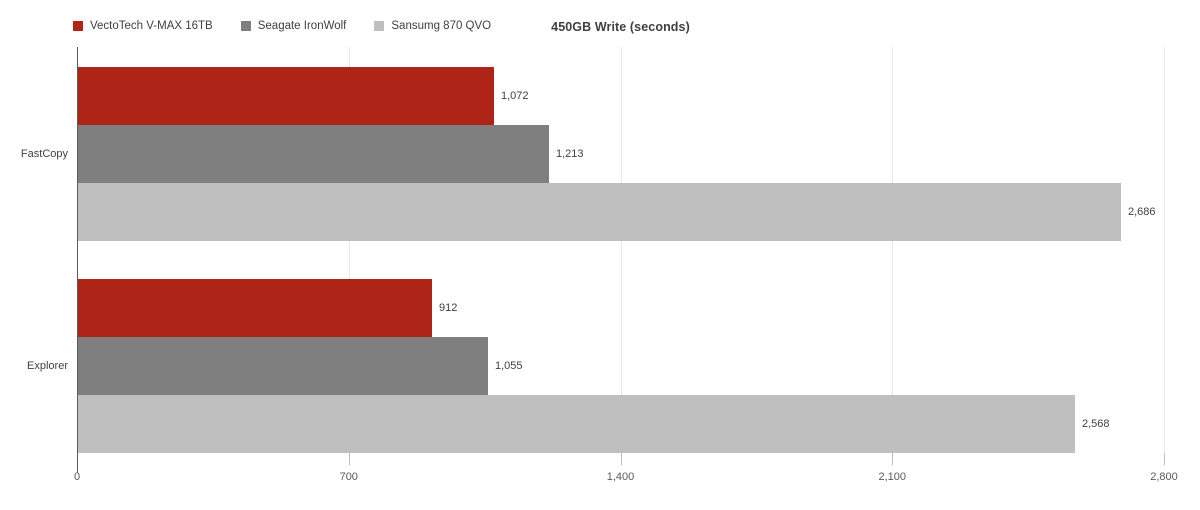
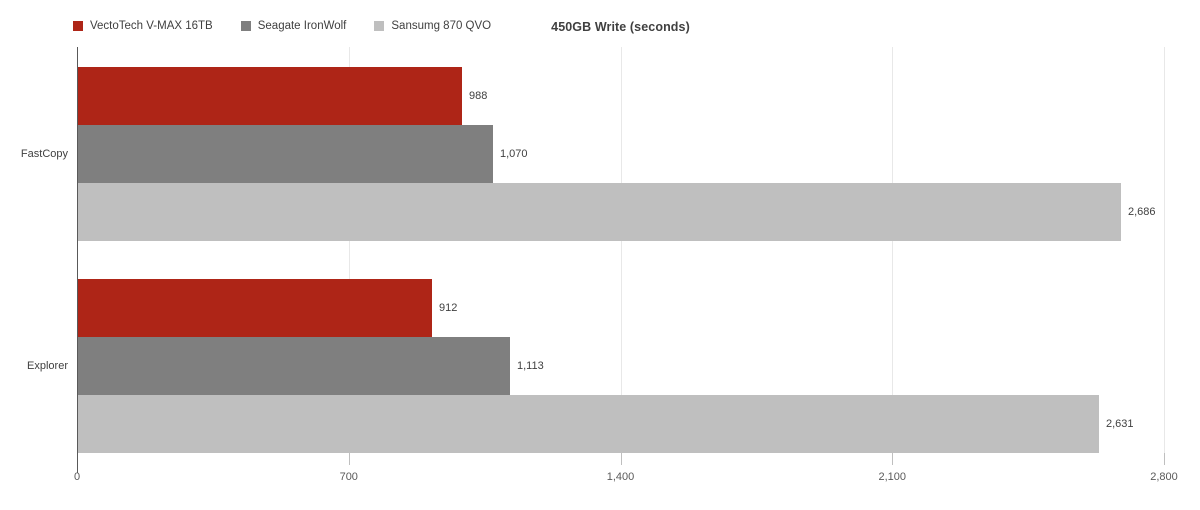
VectoTech V-MAX 16TB/FastCopy: 1,072 -> 988
Seagate IronWolf/FastCopy: 1,213 -> 1,070
Seagate IronWolf/Explorer: 1,055 -> 1,113
Sansumg 870 QVO/Explorer: 2,568 -> 2,631
